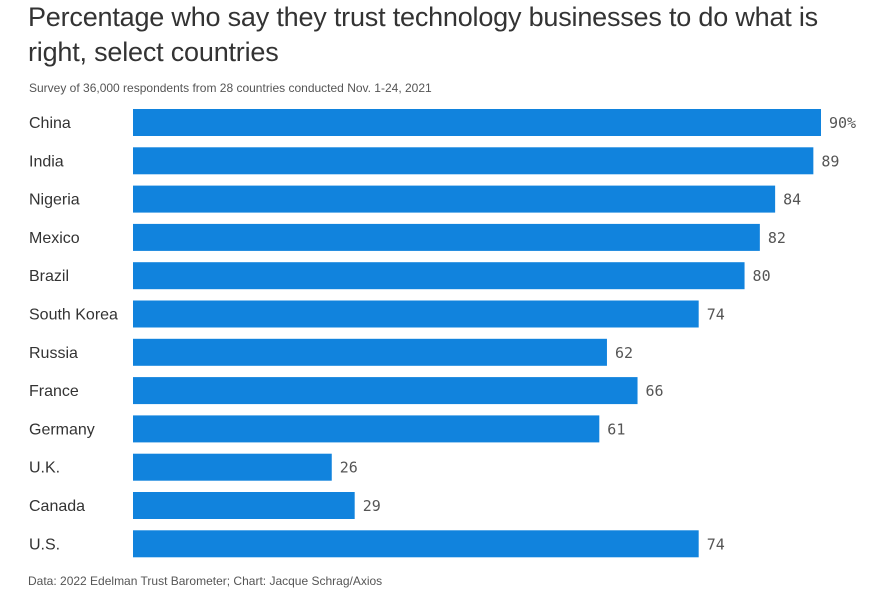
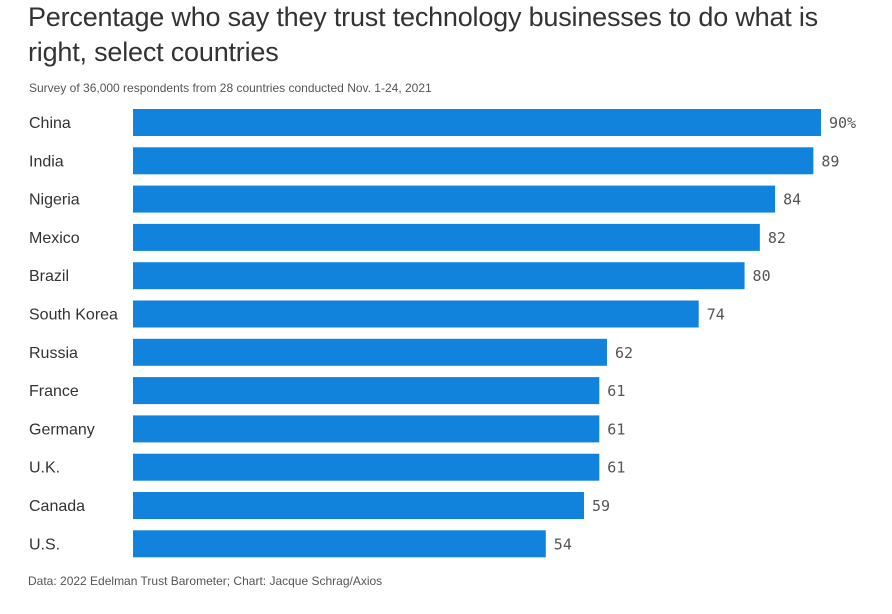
France: 66 -> 61
U.K.: 26 -> 61
Canada: 29 -> 59
U.S.: 74 -> 54
